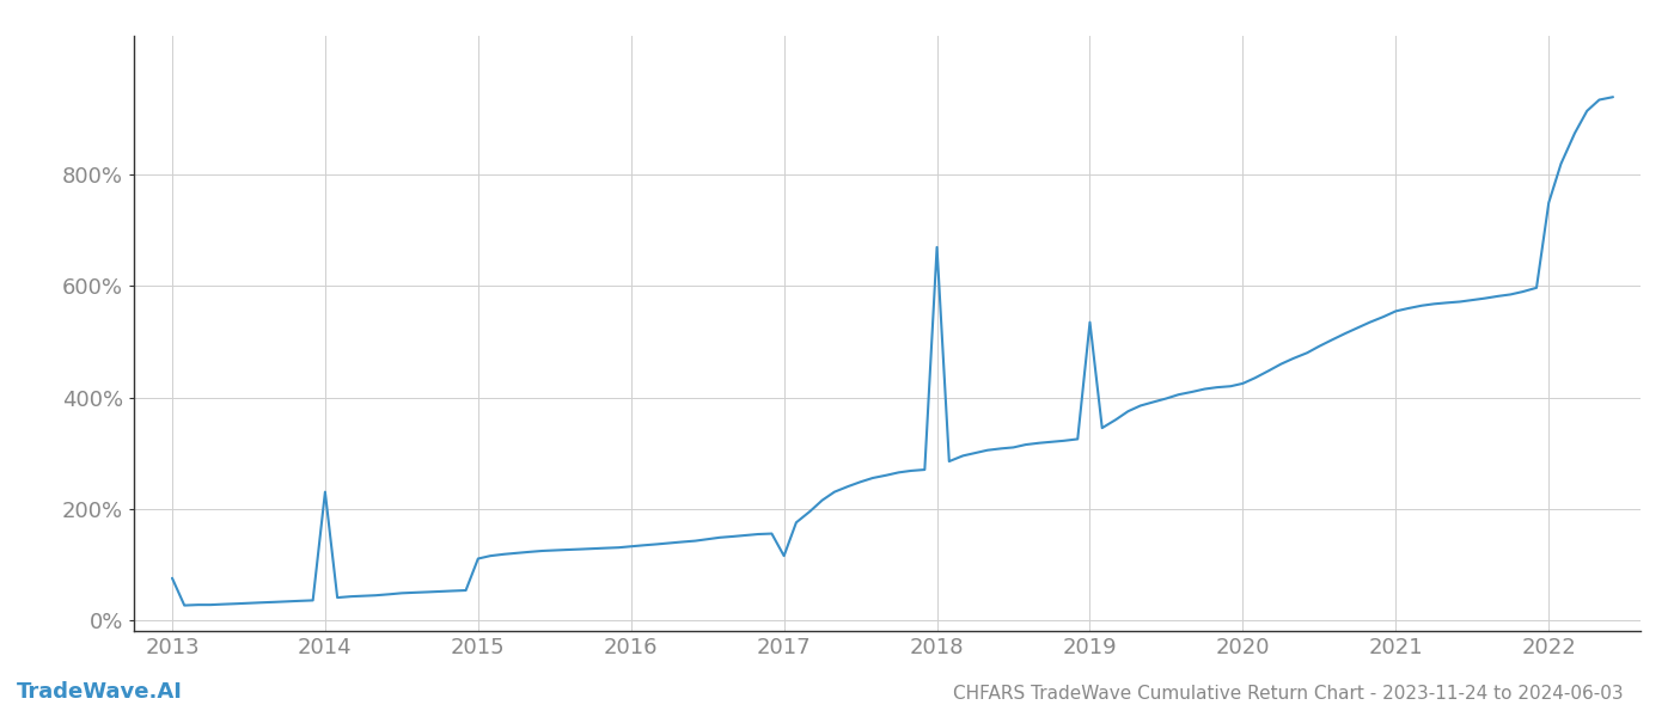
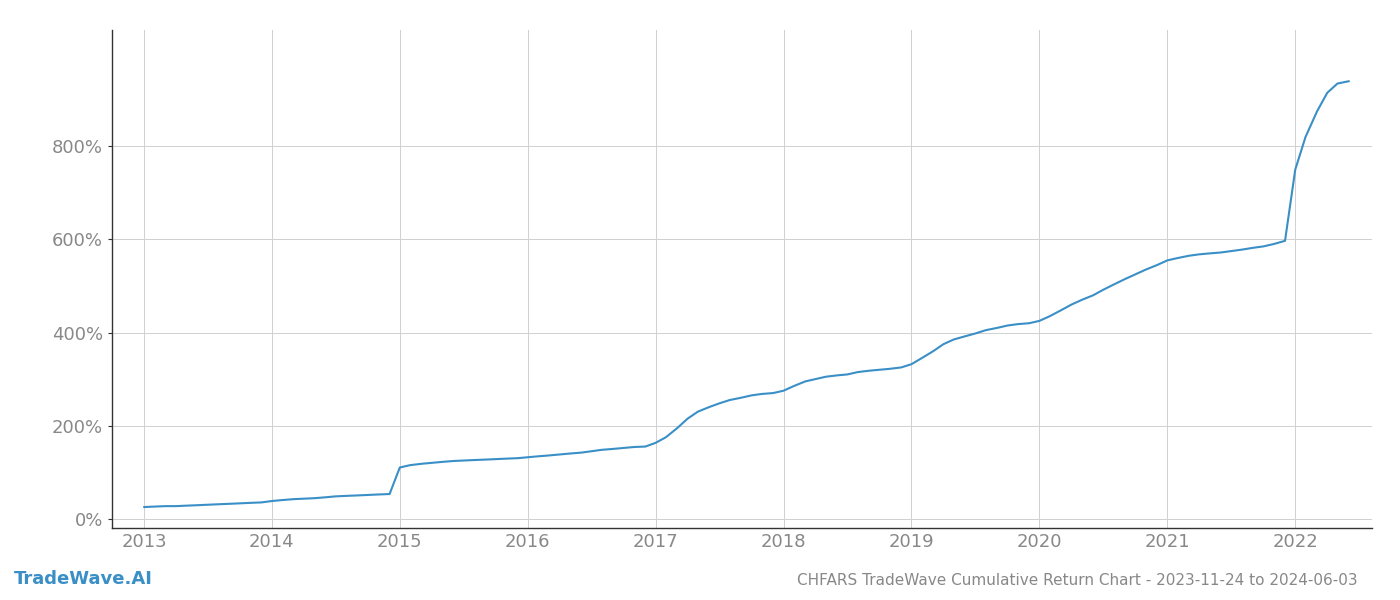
2013: 75% -> 25%
2014: 230% -> 38%
2017: 115% -> 163%
2018: 670% -> 275%
2019: 535% -> 332%
